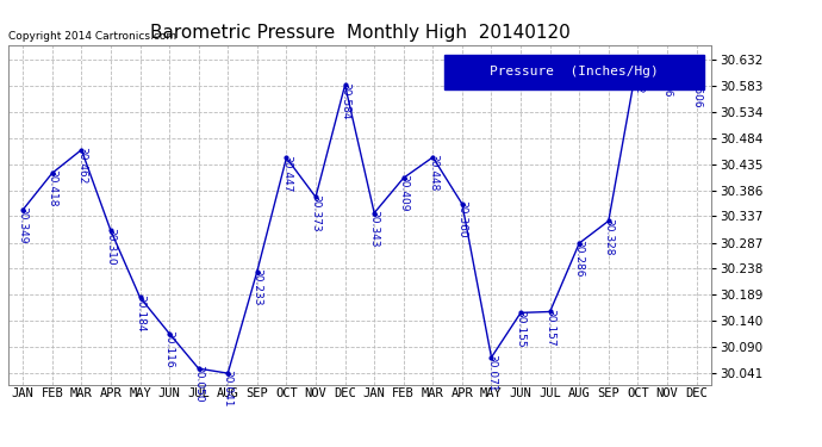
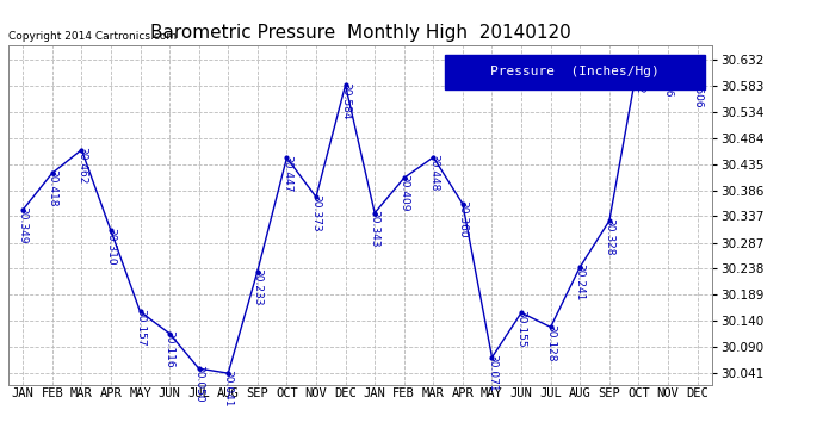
MAY: 30.184 -> 30.157
JUL: 30.157 -> 30.128
AUG: 30.286 -> 30.241
